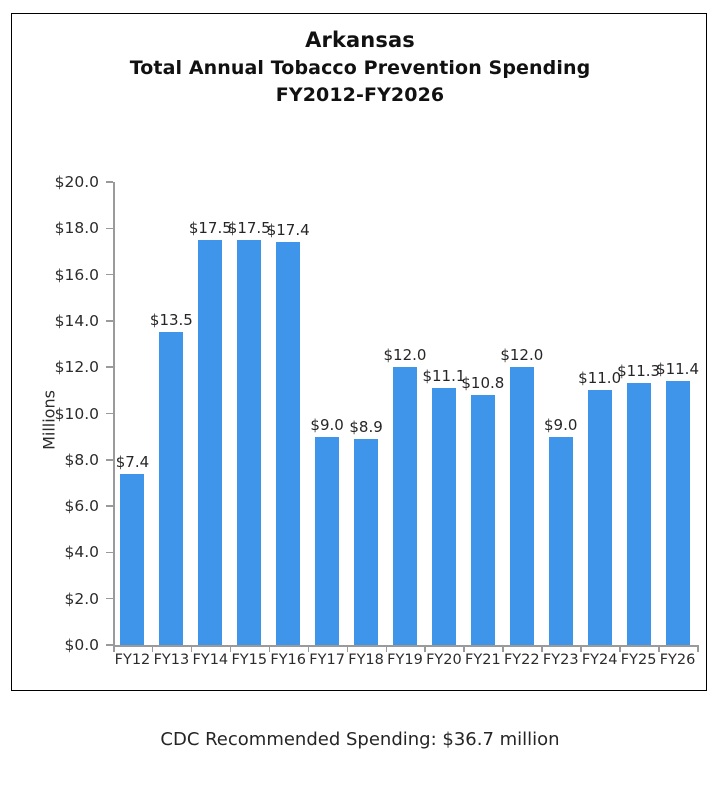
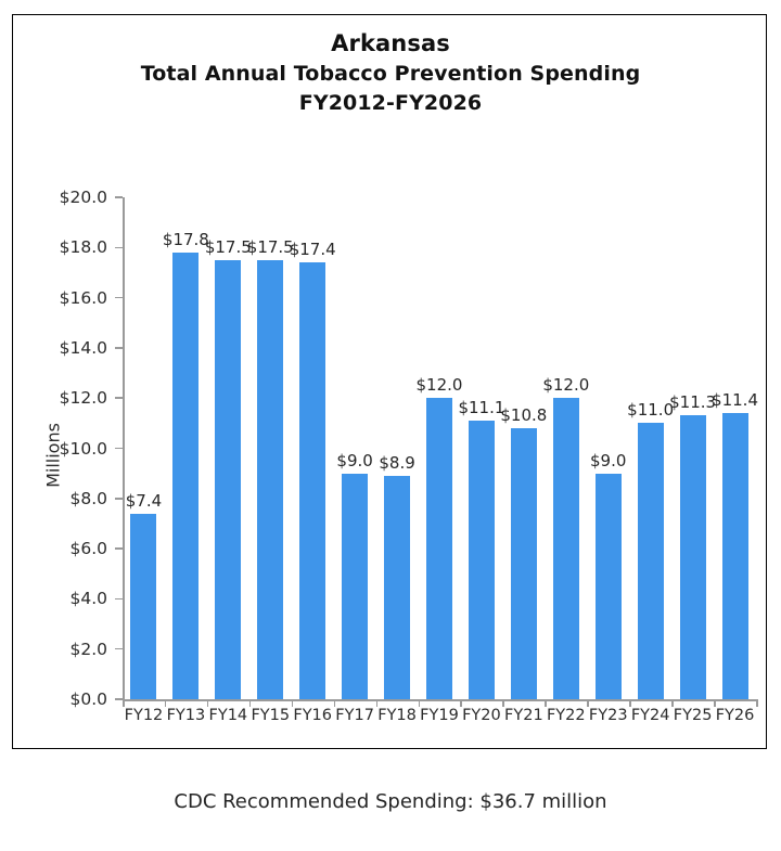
FY13: $13.5 -> $17.8
